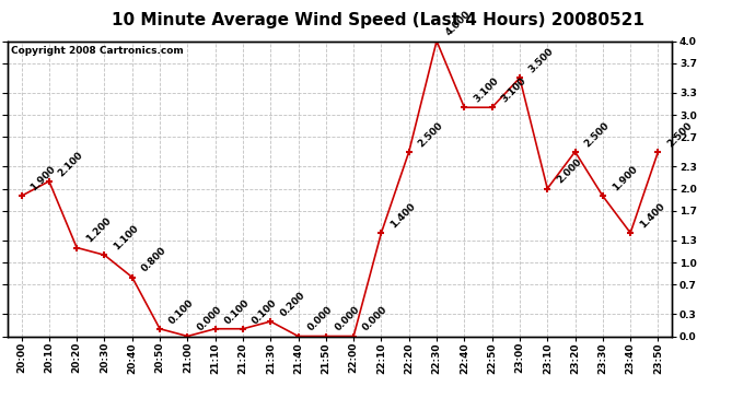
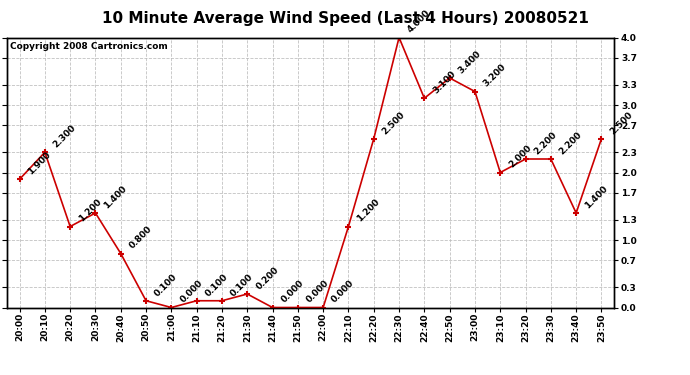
20:10: 2.100 -> 2.300
20:30: 1.100 -> 1.400
22:10: 1.400 -> 1.200
22:50: 3.100 -> 3.400
23:00: 3.500 -> 3.200
23:20: 2.500 -> 2.200
23:30: 1.900 -> 2.200
